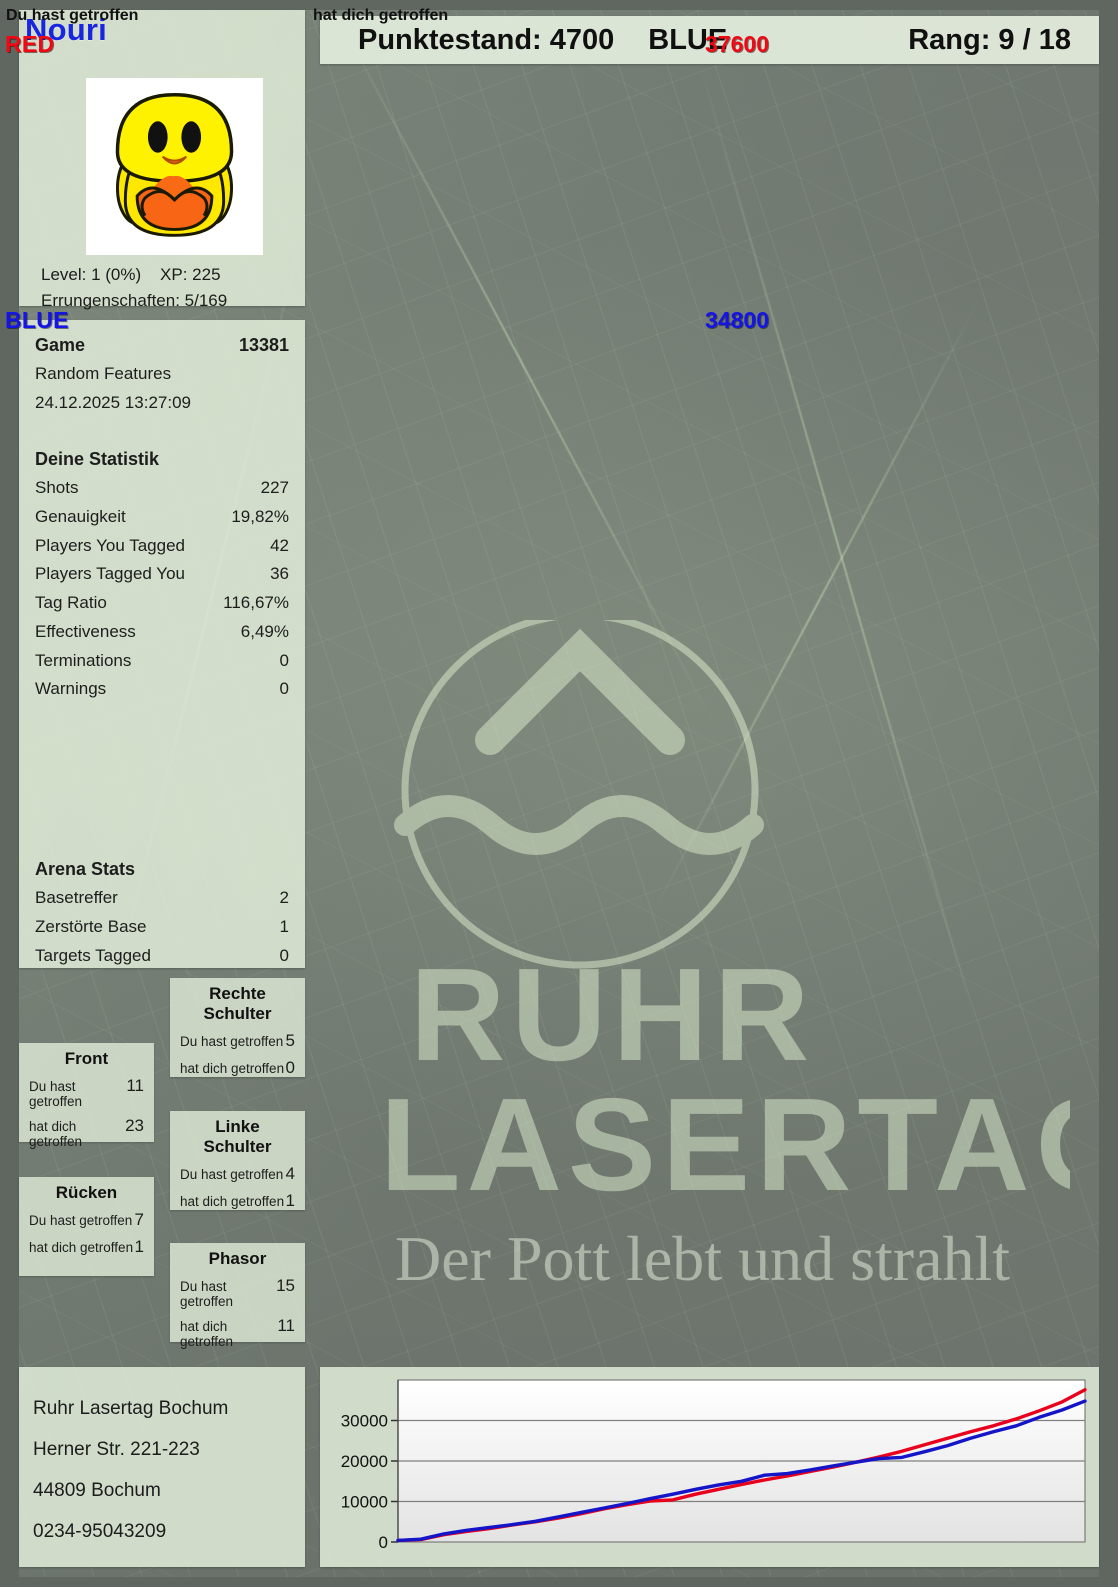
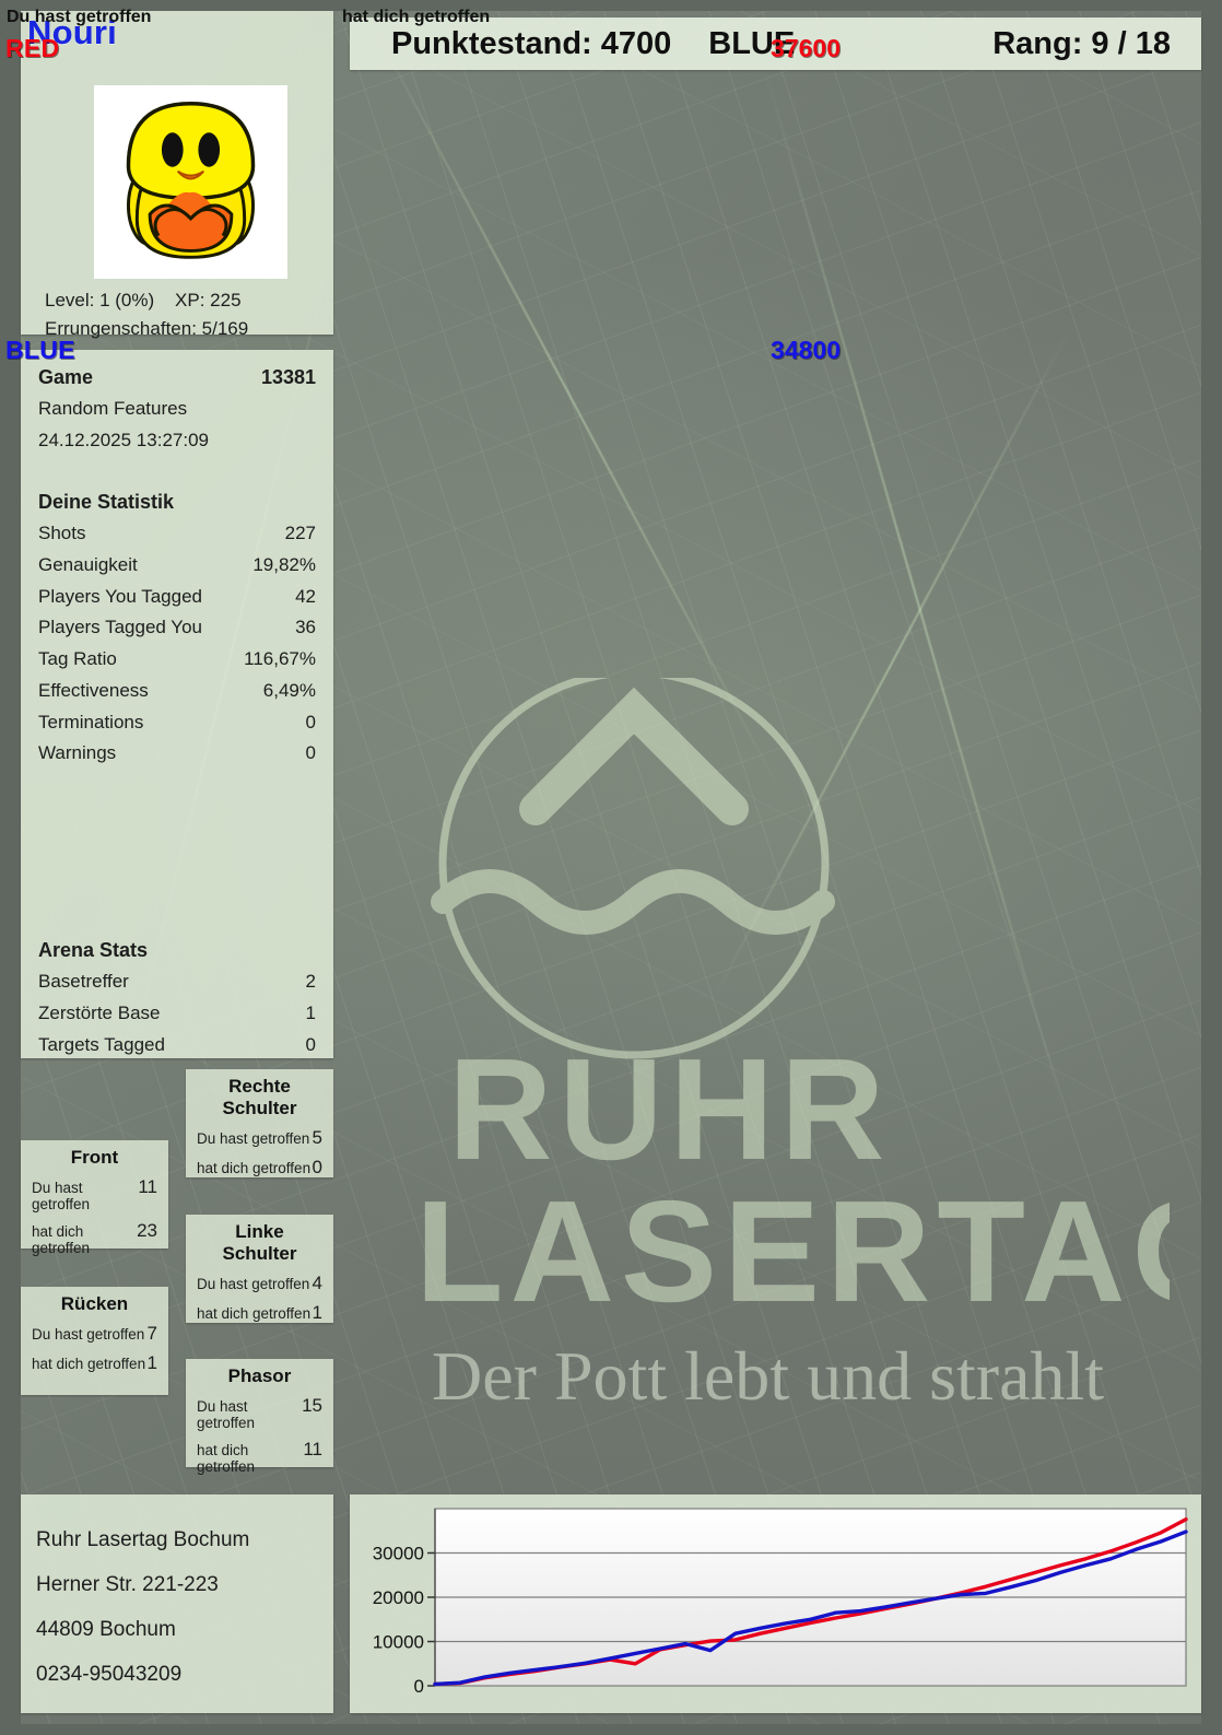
RED/8: 7000 -> 5000
BLUE/11: 11000 -> 8000
